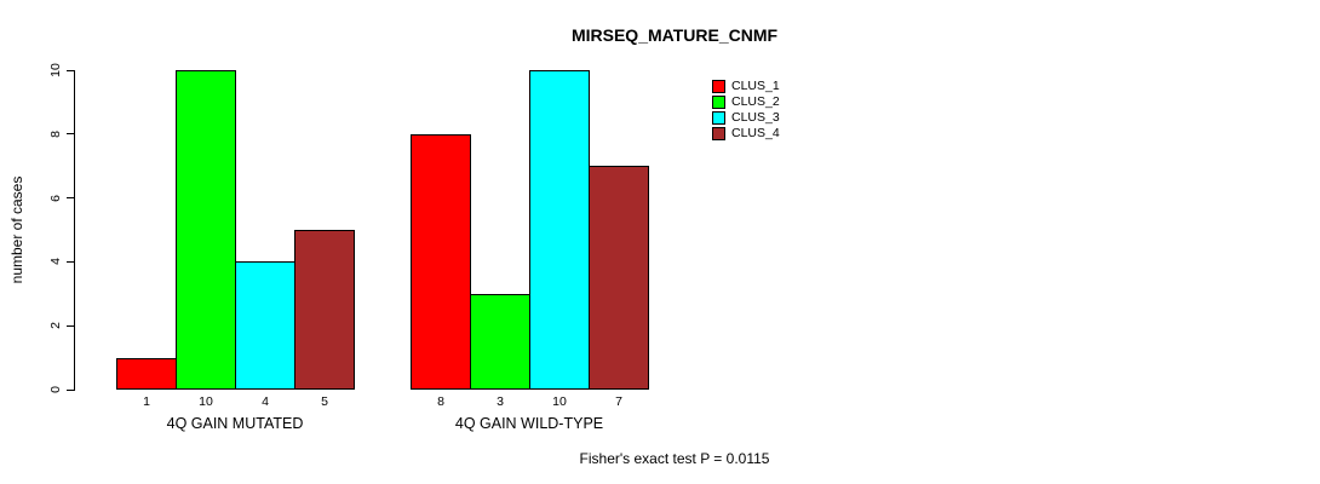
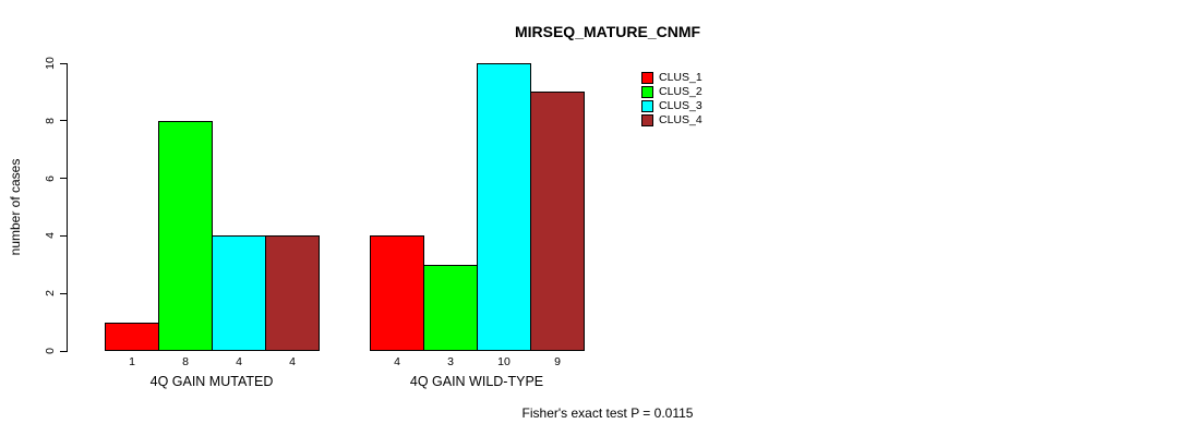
CLUS_2/4Q GAIN MUTATED: 10 -> 8
CLUS_4/4Q GAIN MUTATED: 5 -> 4
CLUS_1/4Q GAIN WILD-TYPE: 8 -> 4
CLUS_4/4Q GAIN WILD-TYPE: 7 -> 9
